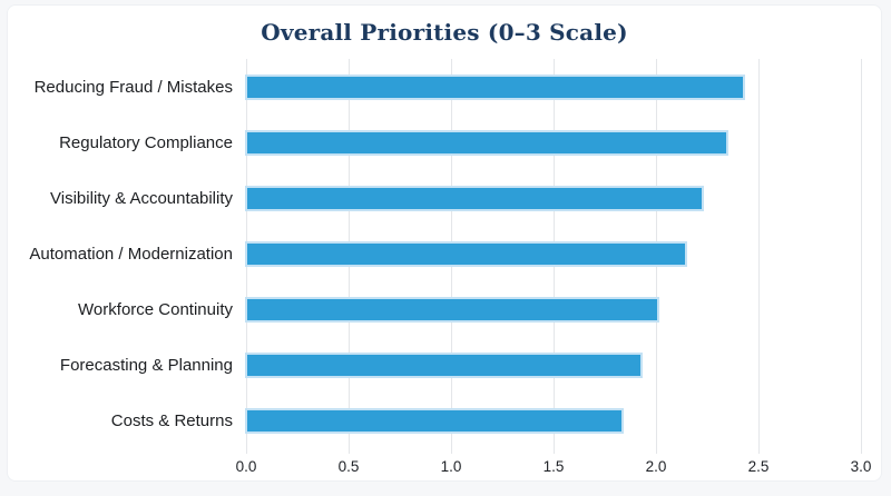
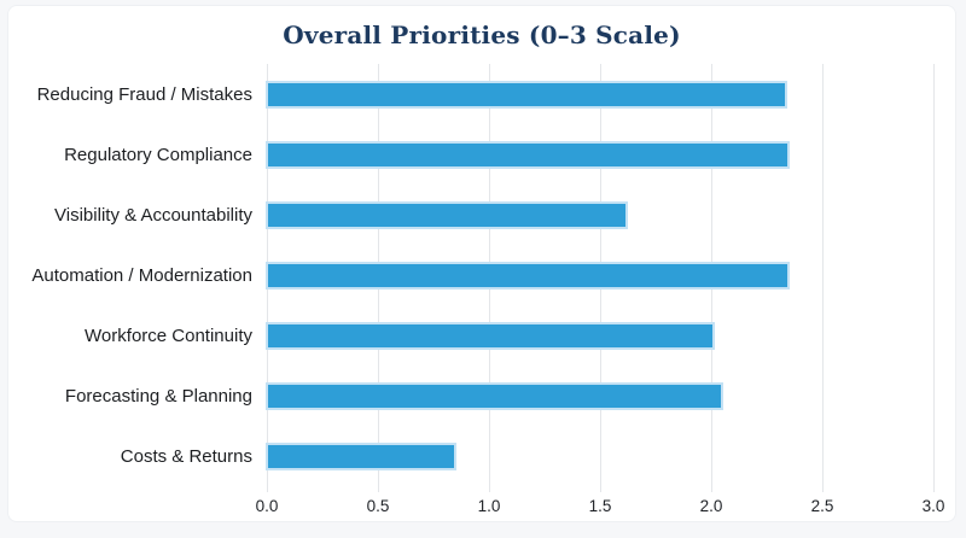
Reducing Fraud / Mistakes: 2.44 -> 2.35
Visibility & Accountability: 2.24 -> 1.63
Automation / Modernization: 2.16 -> 2.36
Forecasting & Planning: 1.94 -> 2.06
Costs & Returns: 1.85 -> 0.86
